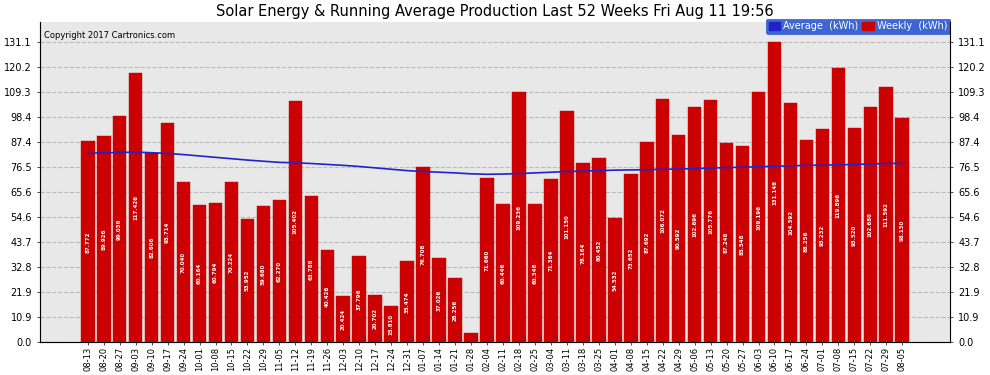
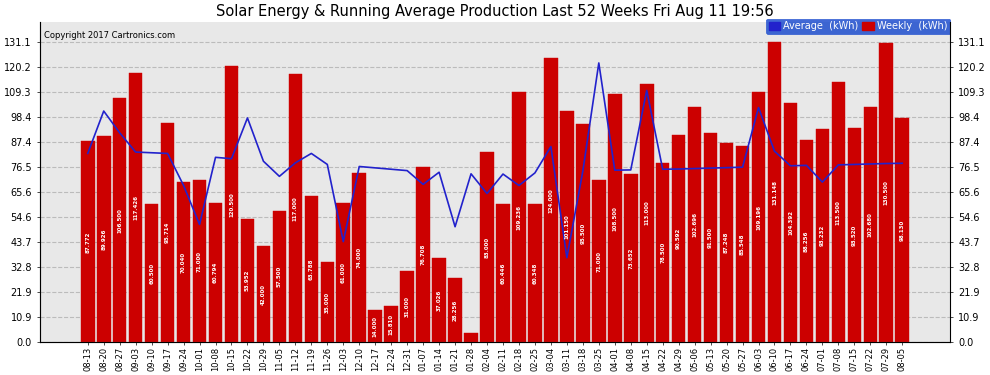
Average (kWh)/08-20: 82.8 -> 101.0
Weekly (kWh)/08-27: 99.0 -> 106.5
Average (kWh)/08-27: 82.9 -> 91.5
Weekly (kWh)/09-10: 82.6 -> 60.5
Average (kWh)/09-24: 82.0 -> 68.5
Weekly (kWh)/10-01: 60.2 -> 71.0
Average (kWh)/10-01: 81.4 -> 51.5
Weekly (kWh)/10-15: 70.2 -> 120.5
Average (kWh)/10-22: 79.6 -> 98.0
Weekly (kWh)/10-29: 59.7 -> 42.0
Weekly (kWh)/11-05: 62.3 -> 57.5
Average (kWh)/11-05: 78.6 -> 72.5
Weekly (kWh)/11-12: 105.4 -> 117.0
Average (kWh)/11-19: 78.1 -> 82.5
Weekly (kWh)/11-26: 40.4 -> 35.0
Weekly (kWh)/12-03: 20.4 -> 61.0
Average (kWh)/12-03: 77.3 -> 44.0
Weekly (kWh)/12-10: 37.8 -> 74.0
Weekly (kWh)/12-17: 20.7 -> 14.0
Weekly (kWh)/12-31: 35.5 -> 31.0
Average (kWh)/01-07: 74.6 -> 69.0
Average (kWh)/01-21: 74.0 -> 50.5
Weekly (kWh)/02-04: 71.7 -> 83.0
Average (kWh)/02-04: 73.4 -> 65.0
Average (kWh)/02-18: 73.7 -> 68.5
Weekly (kWh)/03-04: 71.4 -> 124.0
Average (kWh)/03-04: 74.3 -> 85.5
Average (kWh)/03-11: 74.6 -> 37.0
Weekly (kWh)/03-18: 78.2 -> 95.5
Weekly (kWh)/03-25: 80.5 -> 71.0
Average (kWh)/03-25: 75.0 -> 122.0
Weekly (kWh)/04-01: 54.5 -> 108.5
Weekly (kWh)/04-15: 87.7 -> 113.0
Average (kWh)/04-15: 75.4 -> 110.0
Weekly (kWh)/04-22: 106.1 -> 78.5
Weekly (kWh)/05-13: 105.8 -> 91.5
Average (kWh)/06-03: 76.7 -> 102.5
Average (kWh)/06-10: 76.9 -> 83.5
Average (kWh)/07-01: 77.4 -> 70.0
Weekly (kWh)/07-08: 119.9 -> 113.5
Weekly (kWh)/07-29: 111.6 -> 130.5
